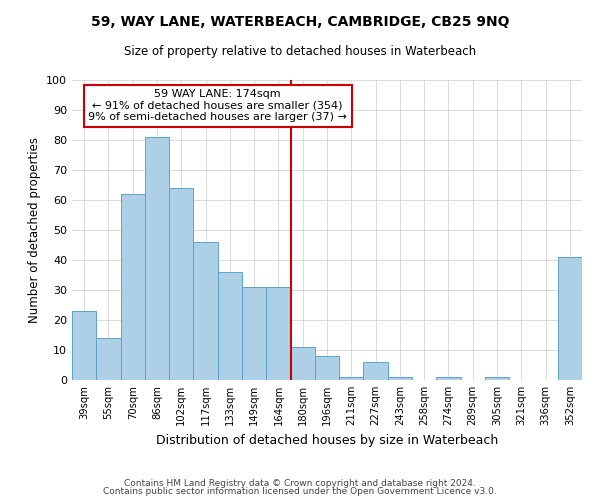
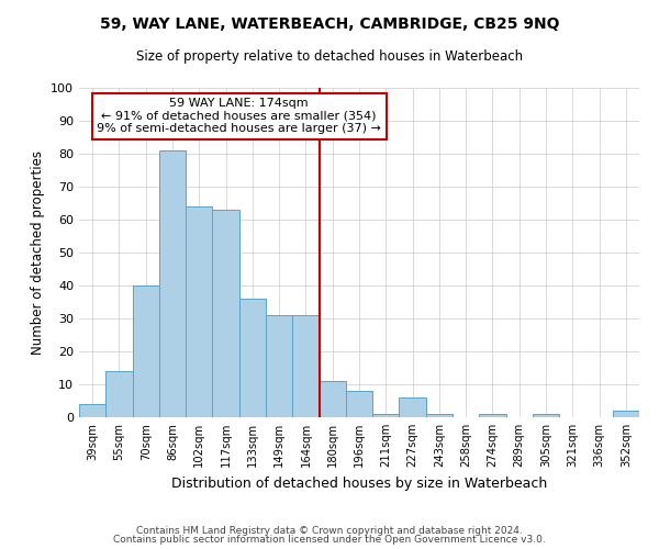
39sqm: 23 -> 4
70sqm: 62 -> 40
117sqm: 46 -> 63
352sqm: 41 -> 2
